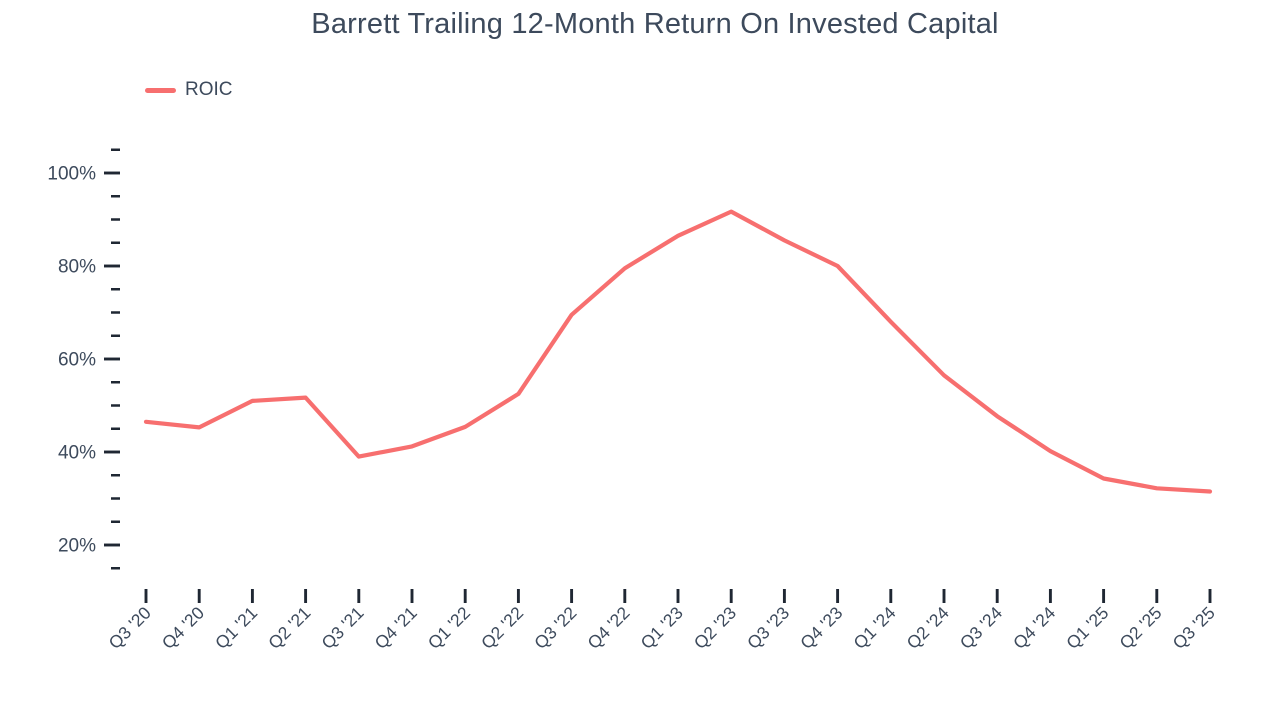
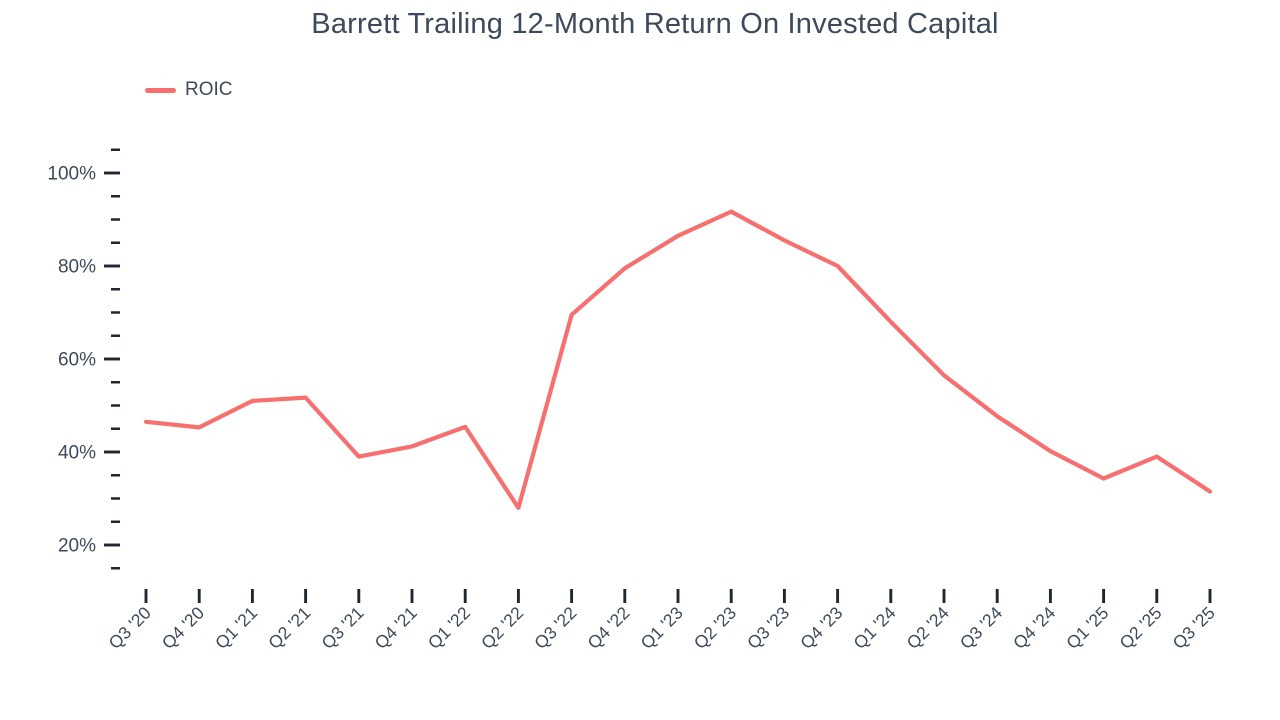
Q2 '22: 52% -> 28%
Q2 '25: 32% -> 39%
